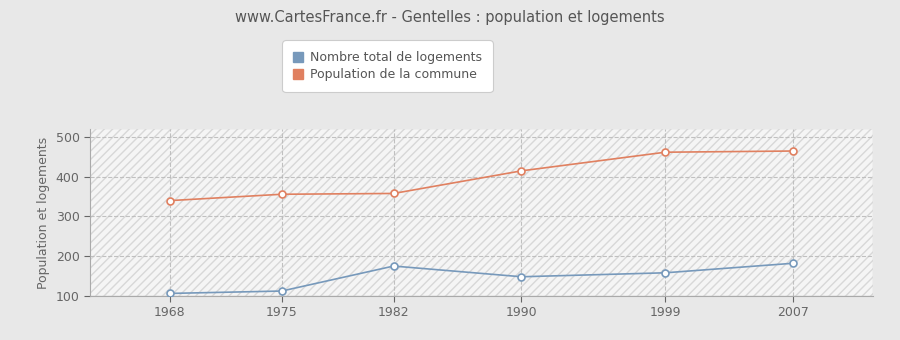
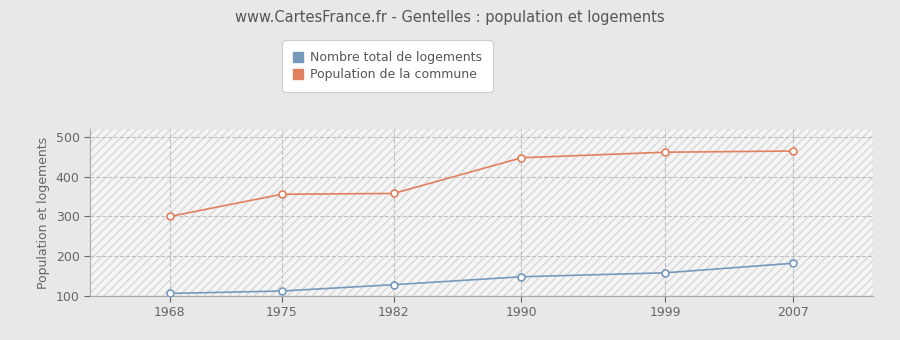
Population de la commune/1968: 340 -> 300
Nombre total de logements/1982: 175 -> 128
Population de la commune/1990: 415 -> 448
